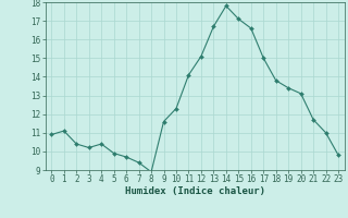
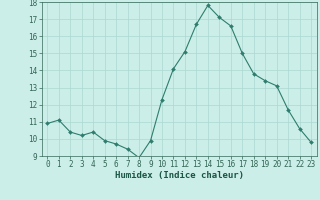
9: 11.6 -> 9.9
22: 11.0 -> 10.6
